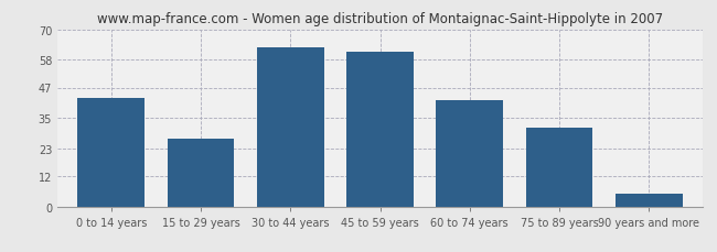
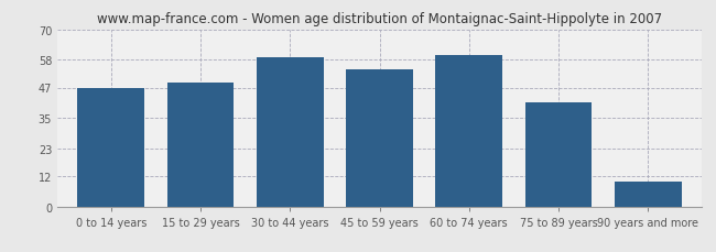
0 to 14 years: 43 -> 47
15 to 29 years: 27 -> 49
30 to 44 years: 63 -> 59
45 to 59 years: 61 -> 54
60 to 74 years: 42 -> 60
75 to 89 years: 31 -> 41
90 years and more: 5 -> 10
